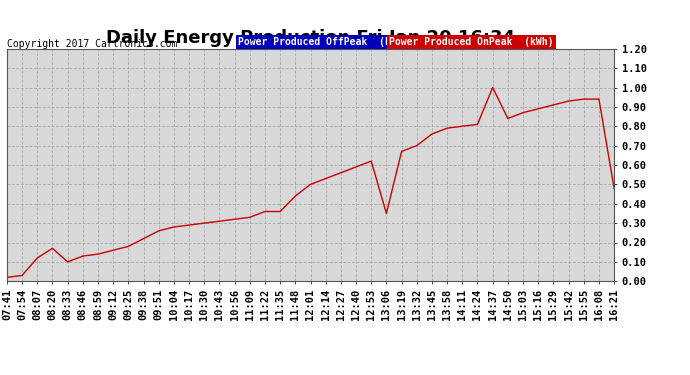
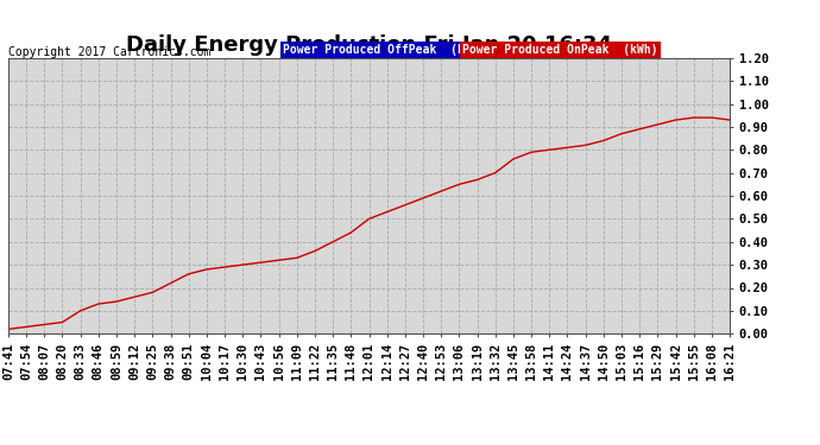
08:07: 0.12 -> 0.04
08:20: 0.17 -> 0.05
11:35: 0.36 -> 0.40
13:06: 0.35 -> 0.65
14:37: 1.00 -> 0.82
16:21: 0.48 -> 0.93
